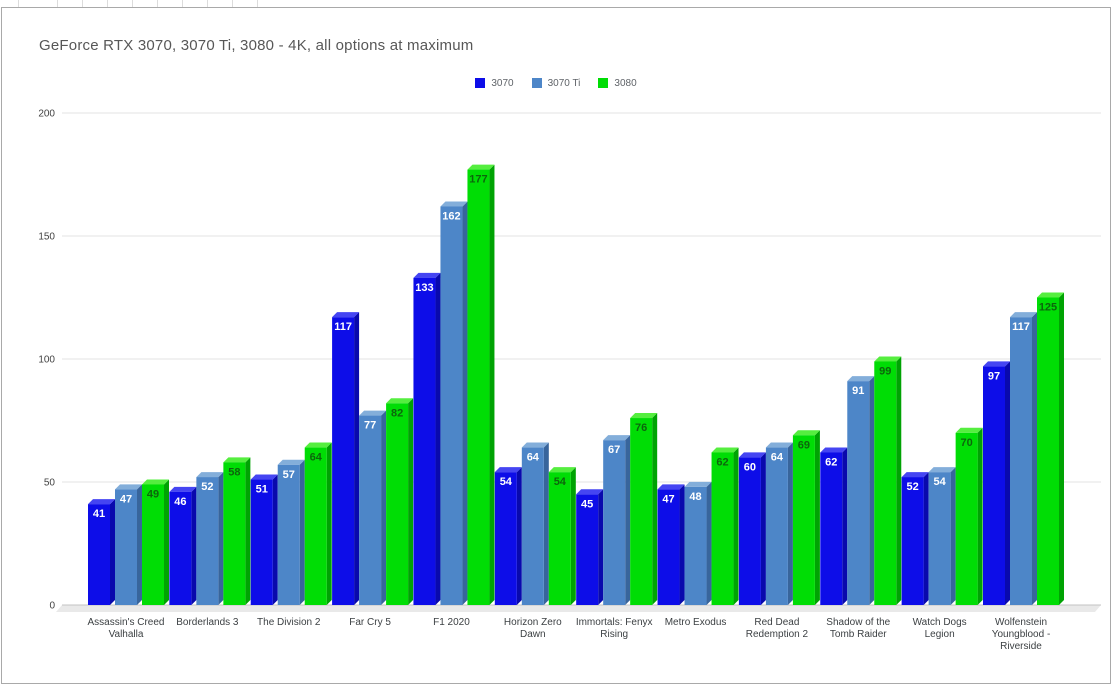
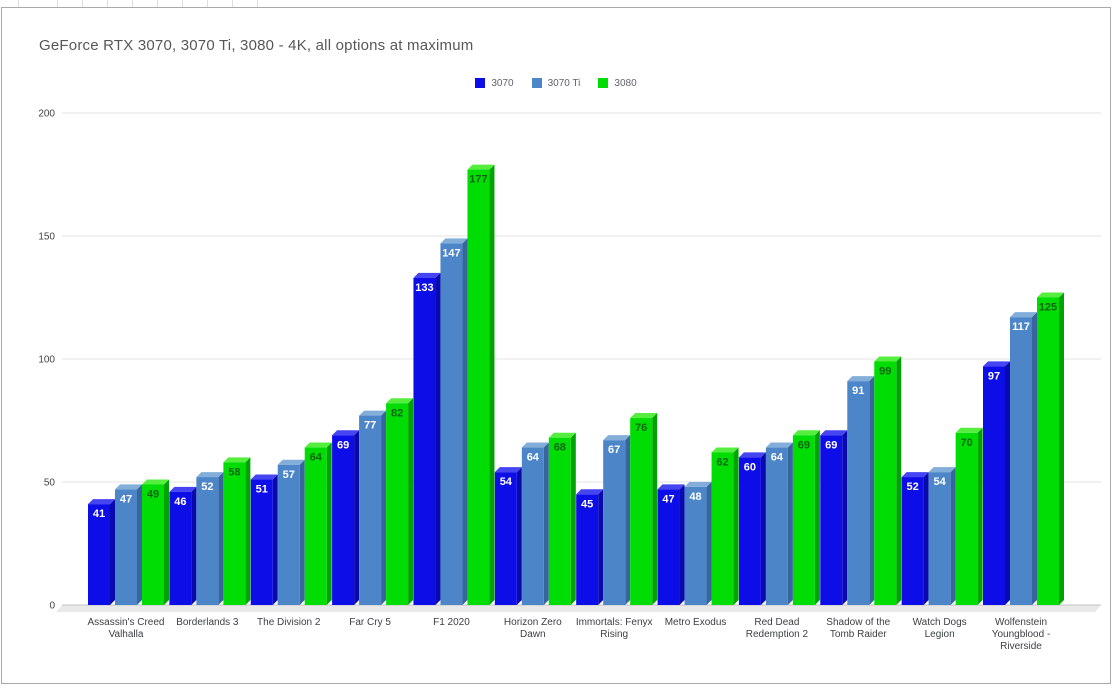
3070/Far Cry 5: 117 -> 69
3070 Ti/F1 2020: 162 -> 147
3080/Horizon Zero Dawn: 54 -> 68
3070/Shadow of the Tomb Raider: 62 -> 69
